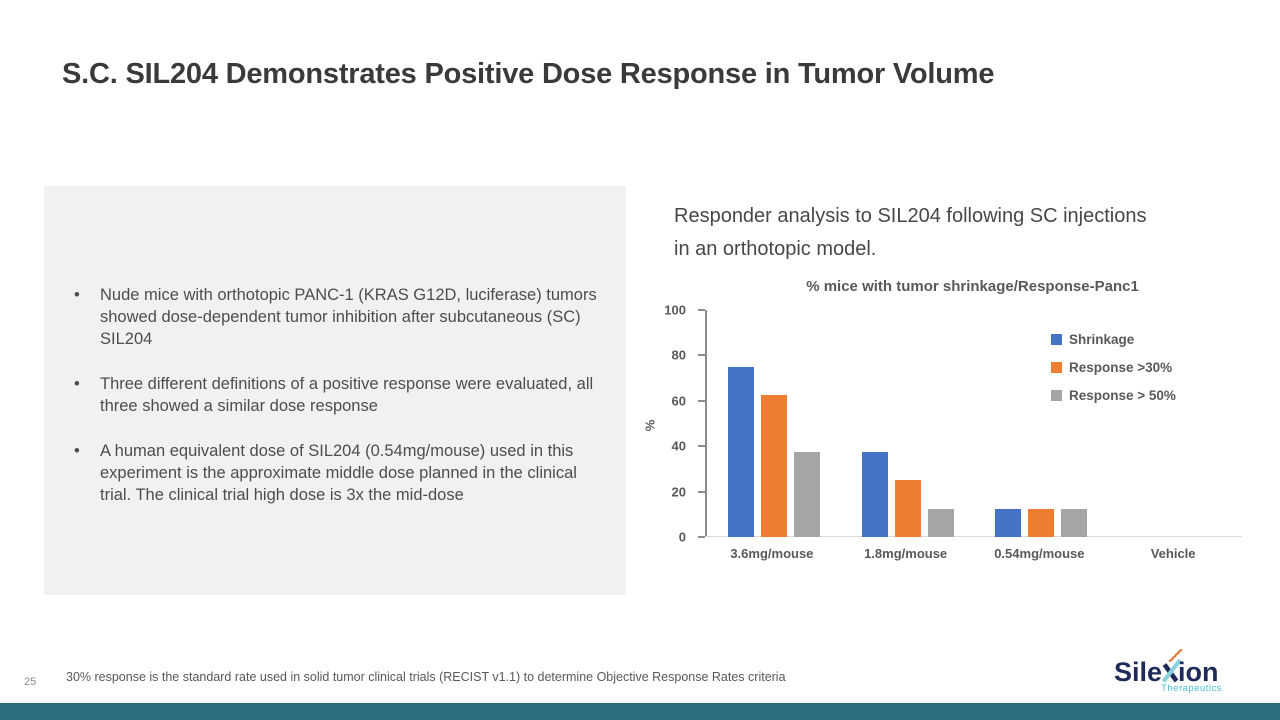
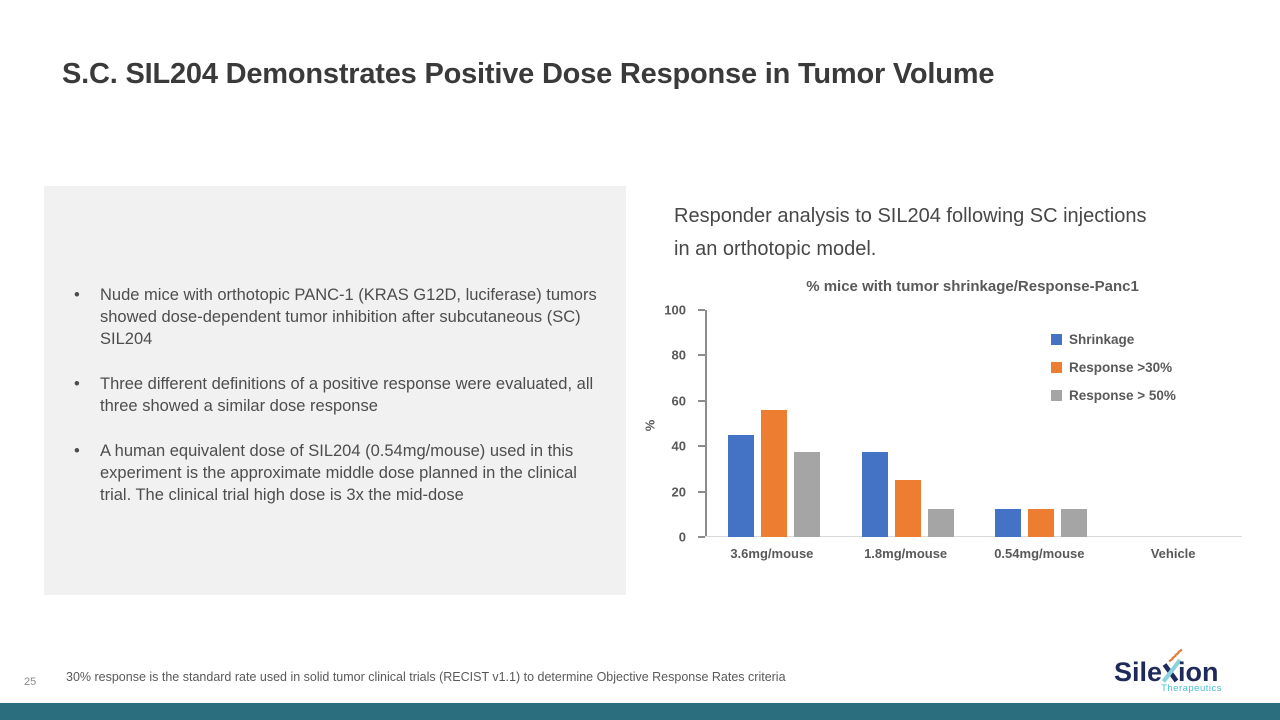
Shrinkage/3.6mg/mouse: 75 -> 45
Response >30%/3.6mg/mouse: 62 -> 56
